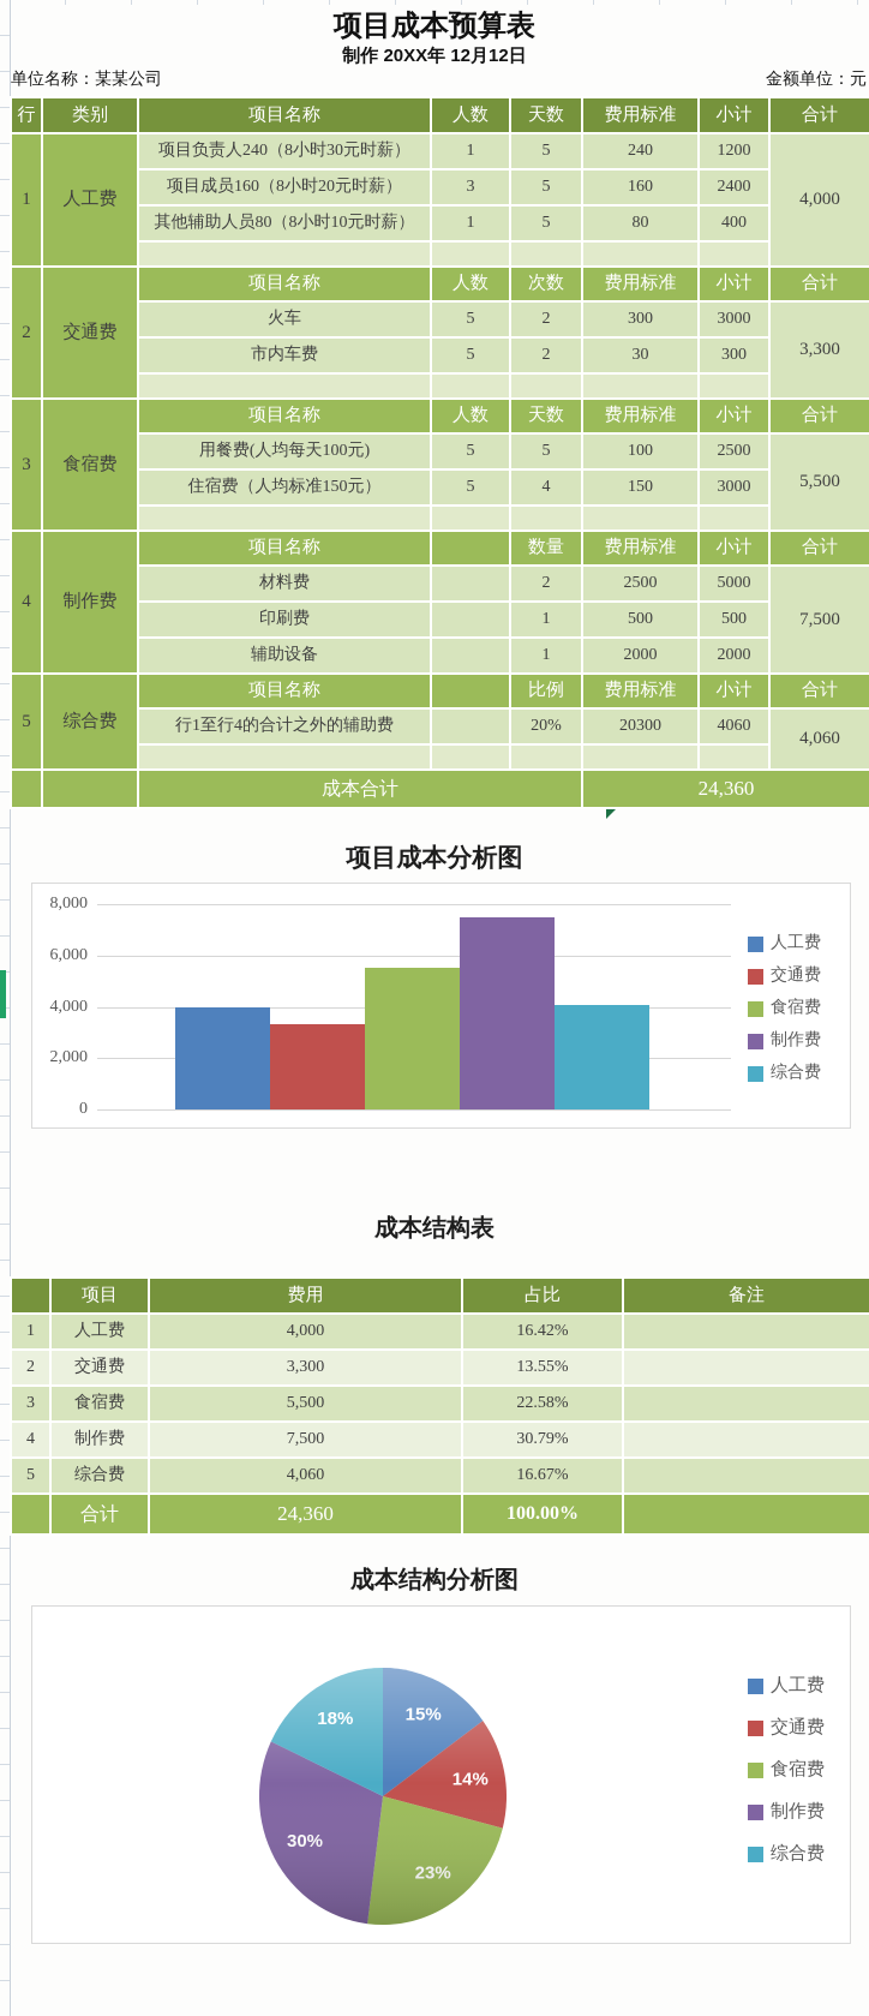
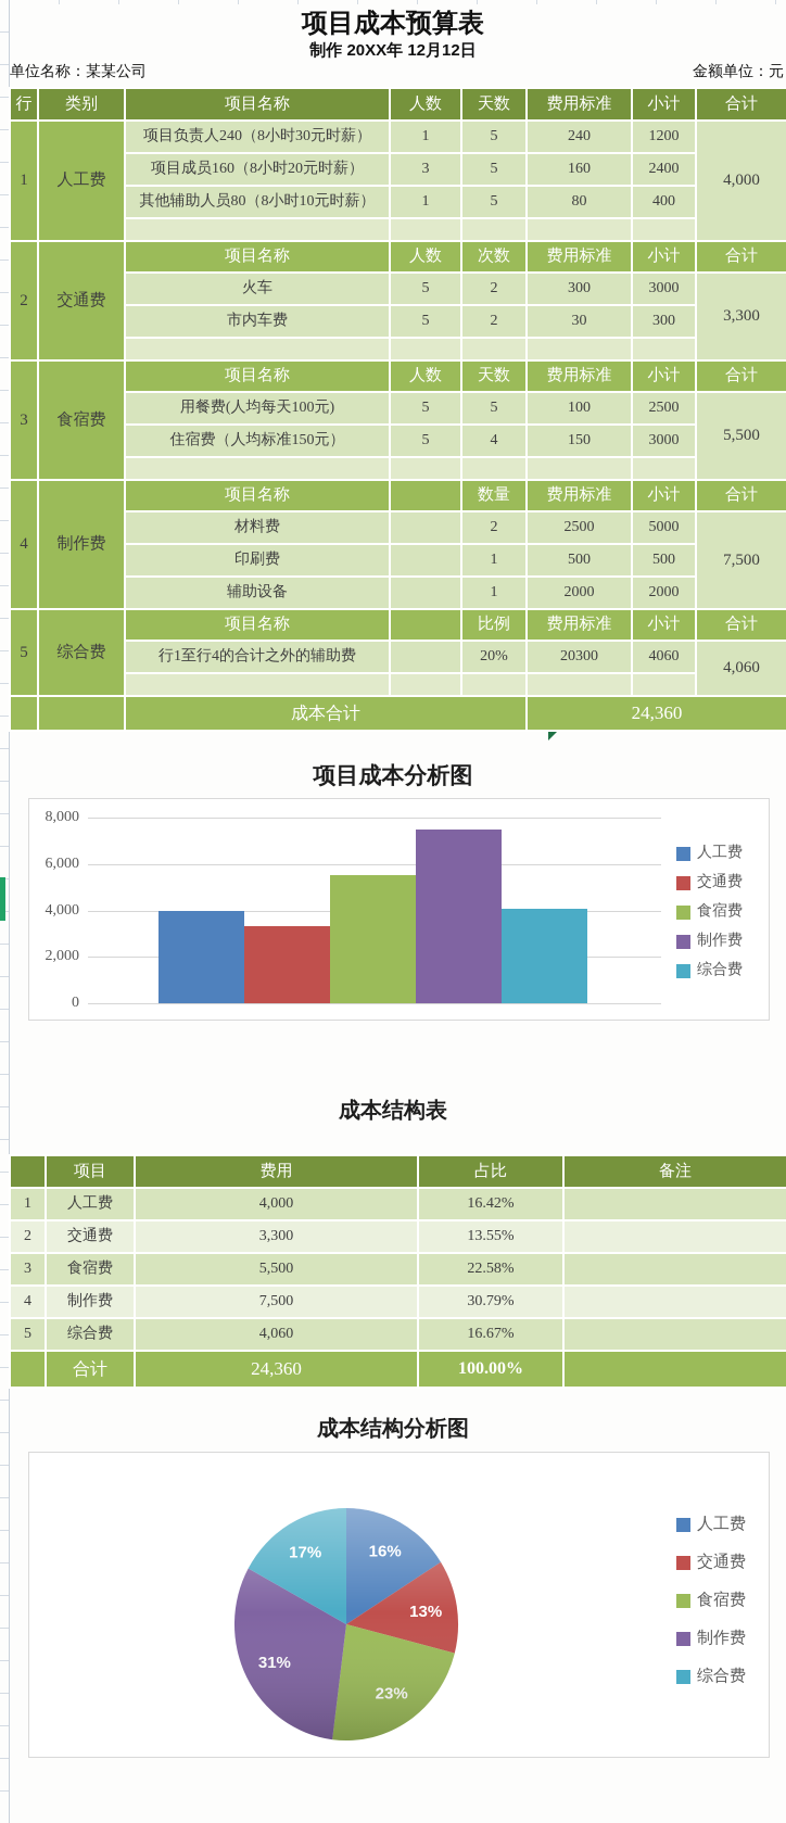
成本结构分析图/人工费: 15% -> 16%
成本结构分析图/交通费: 14% -> 13%
成本结构分析图/制作费: 30% -> 31%
成本结构分析图/综合费: 18% -> 17%
